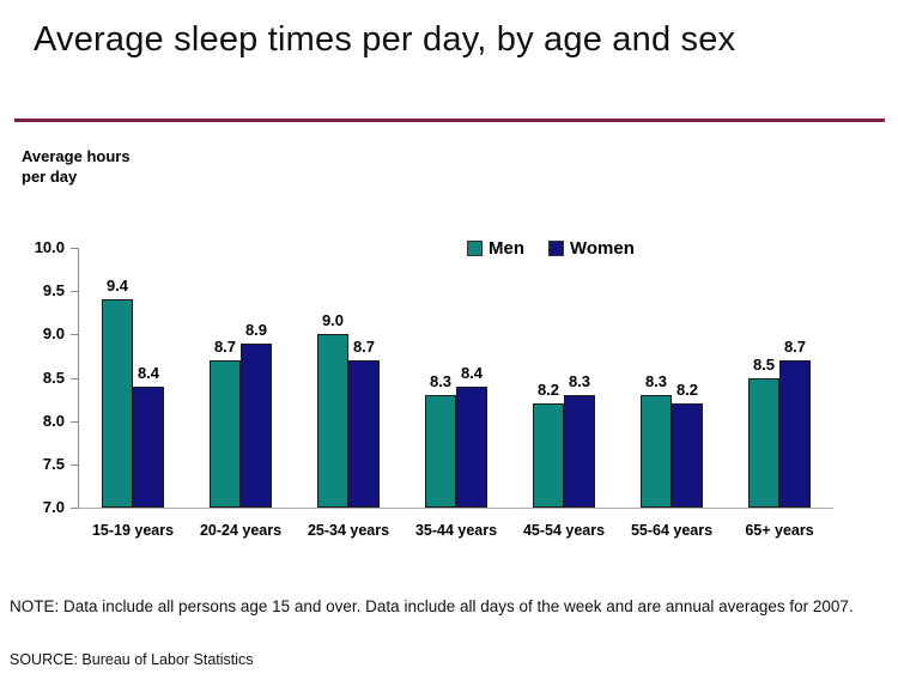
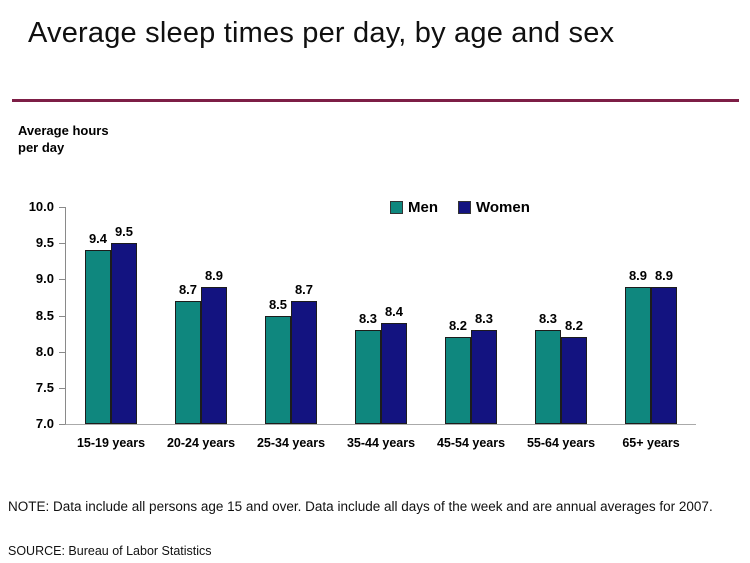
Women/15-19 years: 8.4 -> 9.5
Men/25-34 years: 9.0 -> 8.5
Men/65+ years: 8.5 -> 8.9
Women/65+ years: 8.7 -> 8.9
